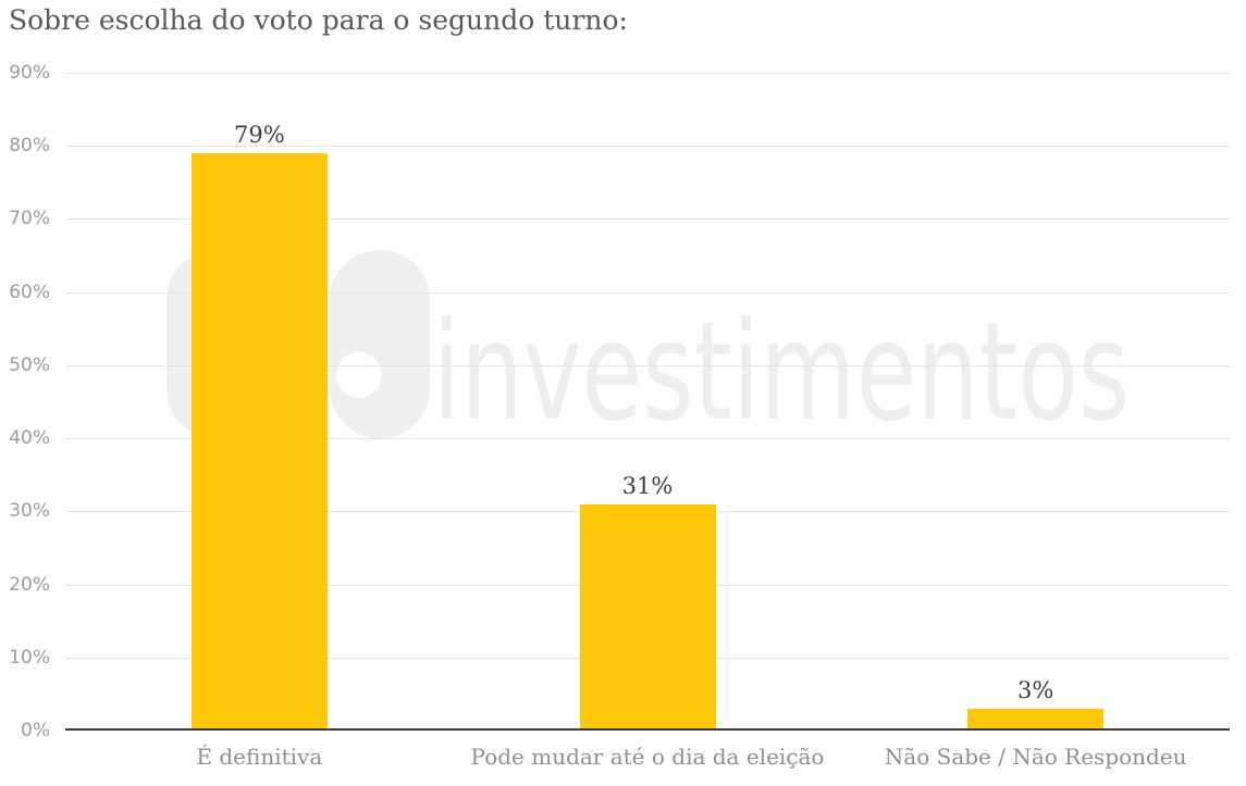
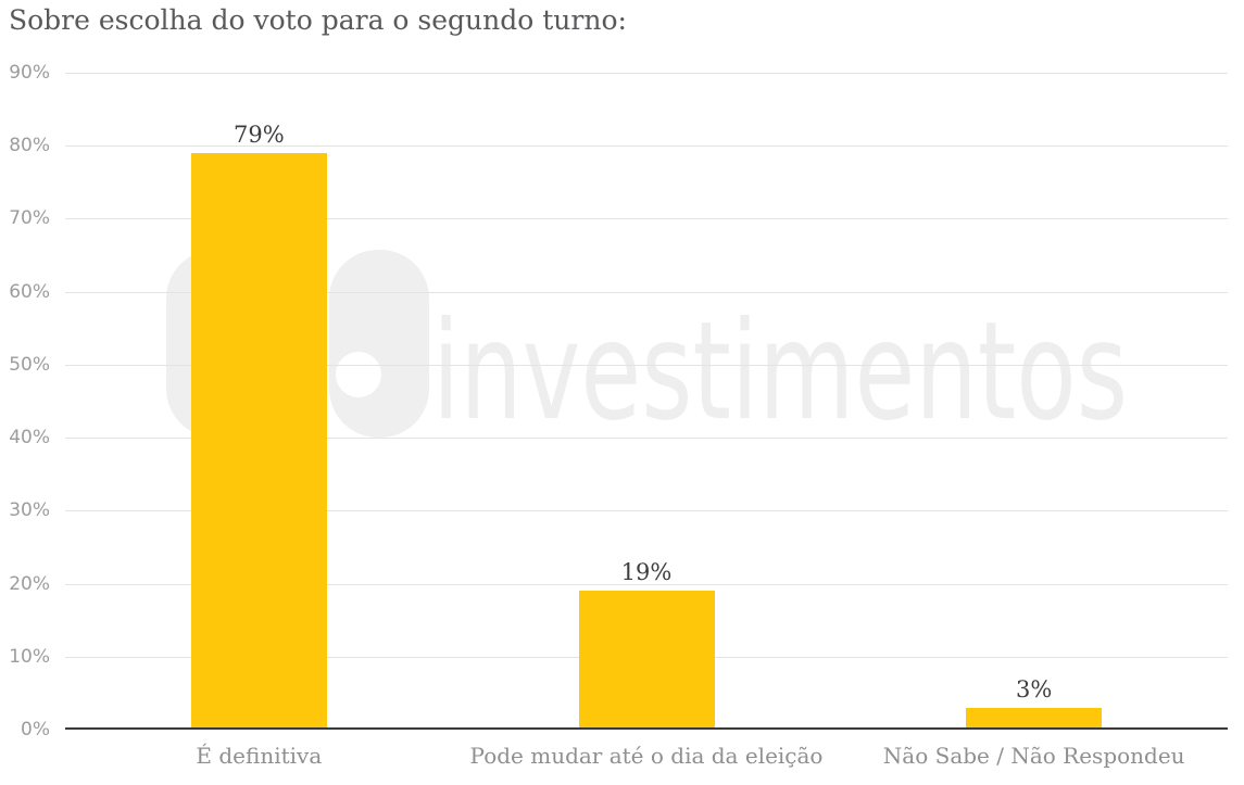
Pode mudar até o dia da eleição: 31% -> 19%
